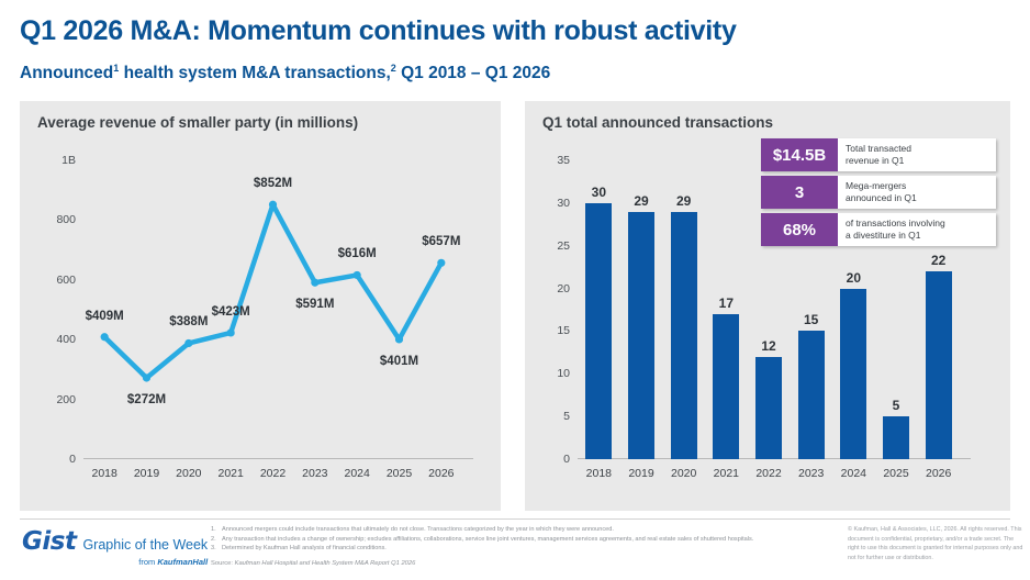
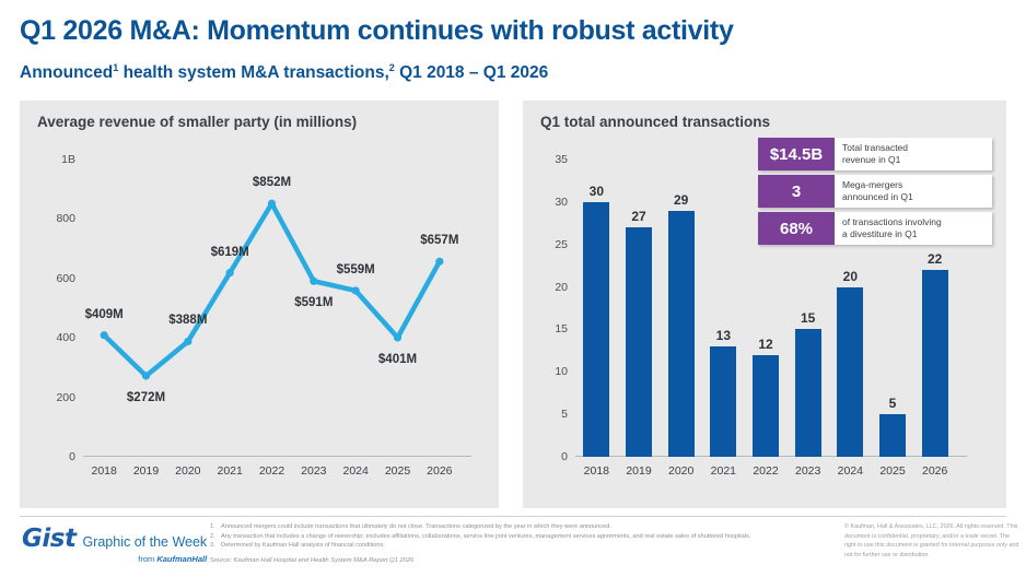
Average revenue of smaller party (in millions)/2021: $423M -> $619M
Average revenue of smaller party (in millions)/2024: $616M -> $559M
Q1 total announced transactions/2019: 29 -> 27
Q1 total announced transactions/2021: 17 -> 13
